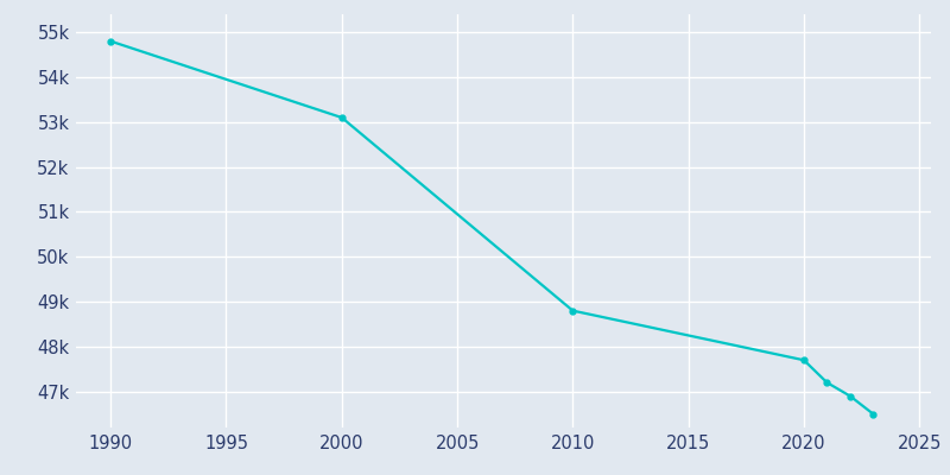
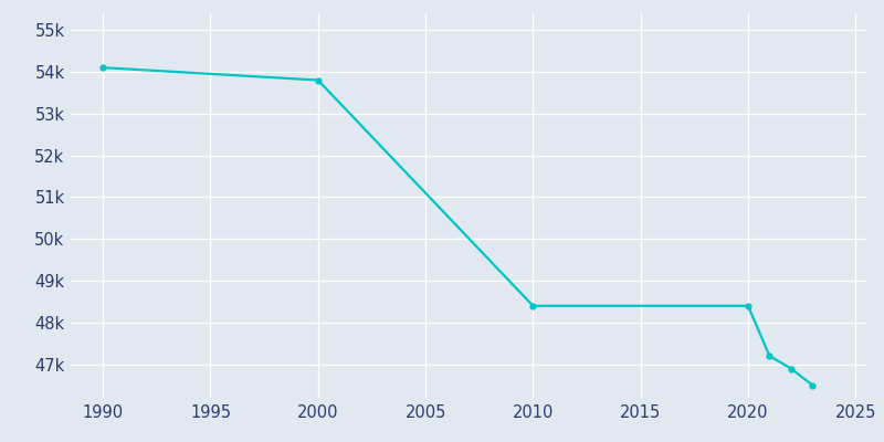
1990: 54.8k -> 54.1k
2000: 53.1k -> 53.8k
2010: 48.8k -> 48.4k
2020: 47.7k -> 48.4k
